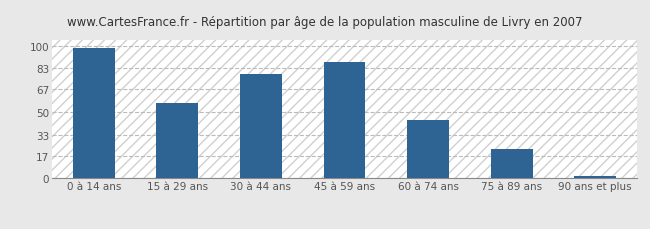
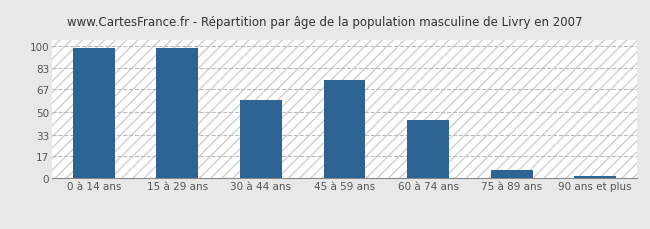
15 à 29 ans: 57 -> 98
30 à 44 ans: 79 -> 59
45 à 59 ans: 88 -> 74
75 à 89 ans: 22 -> 6
